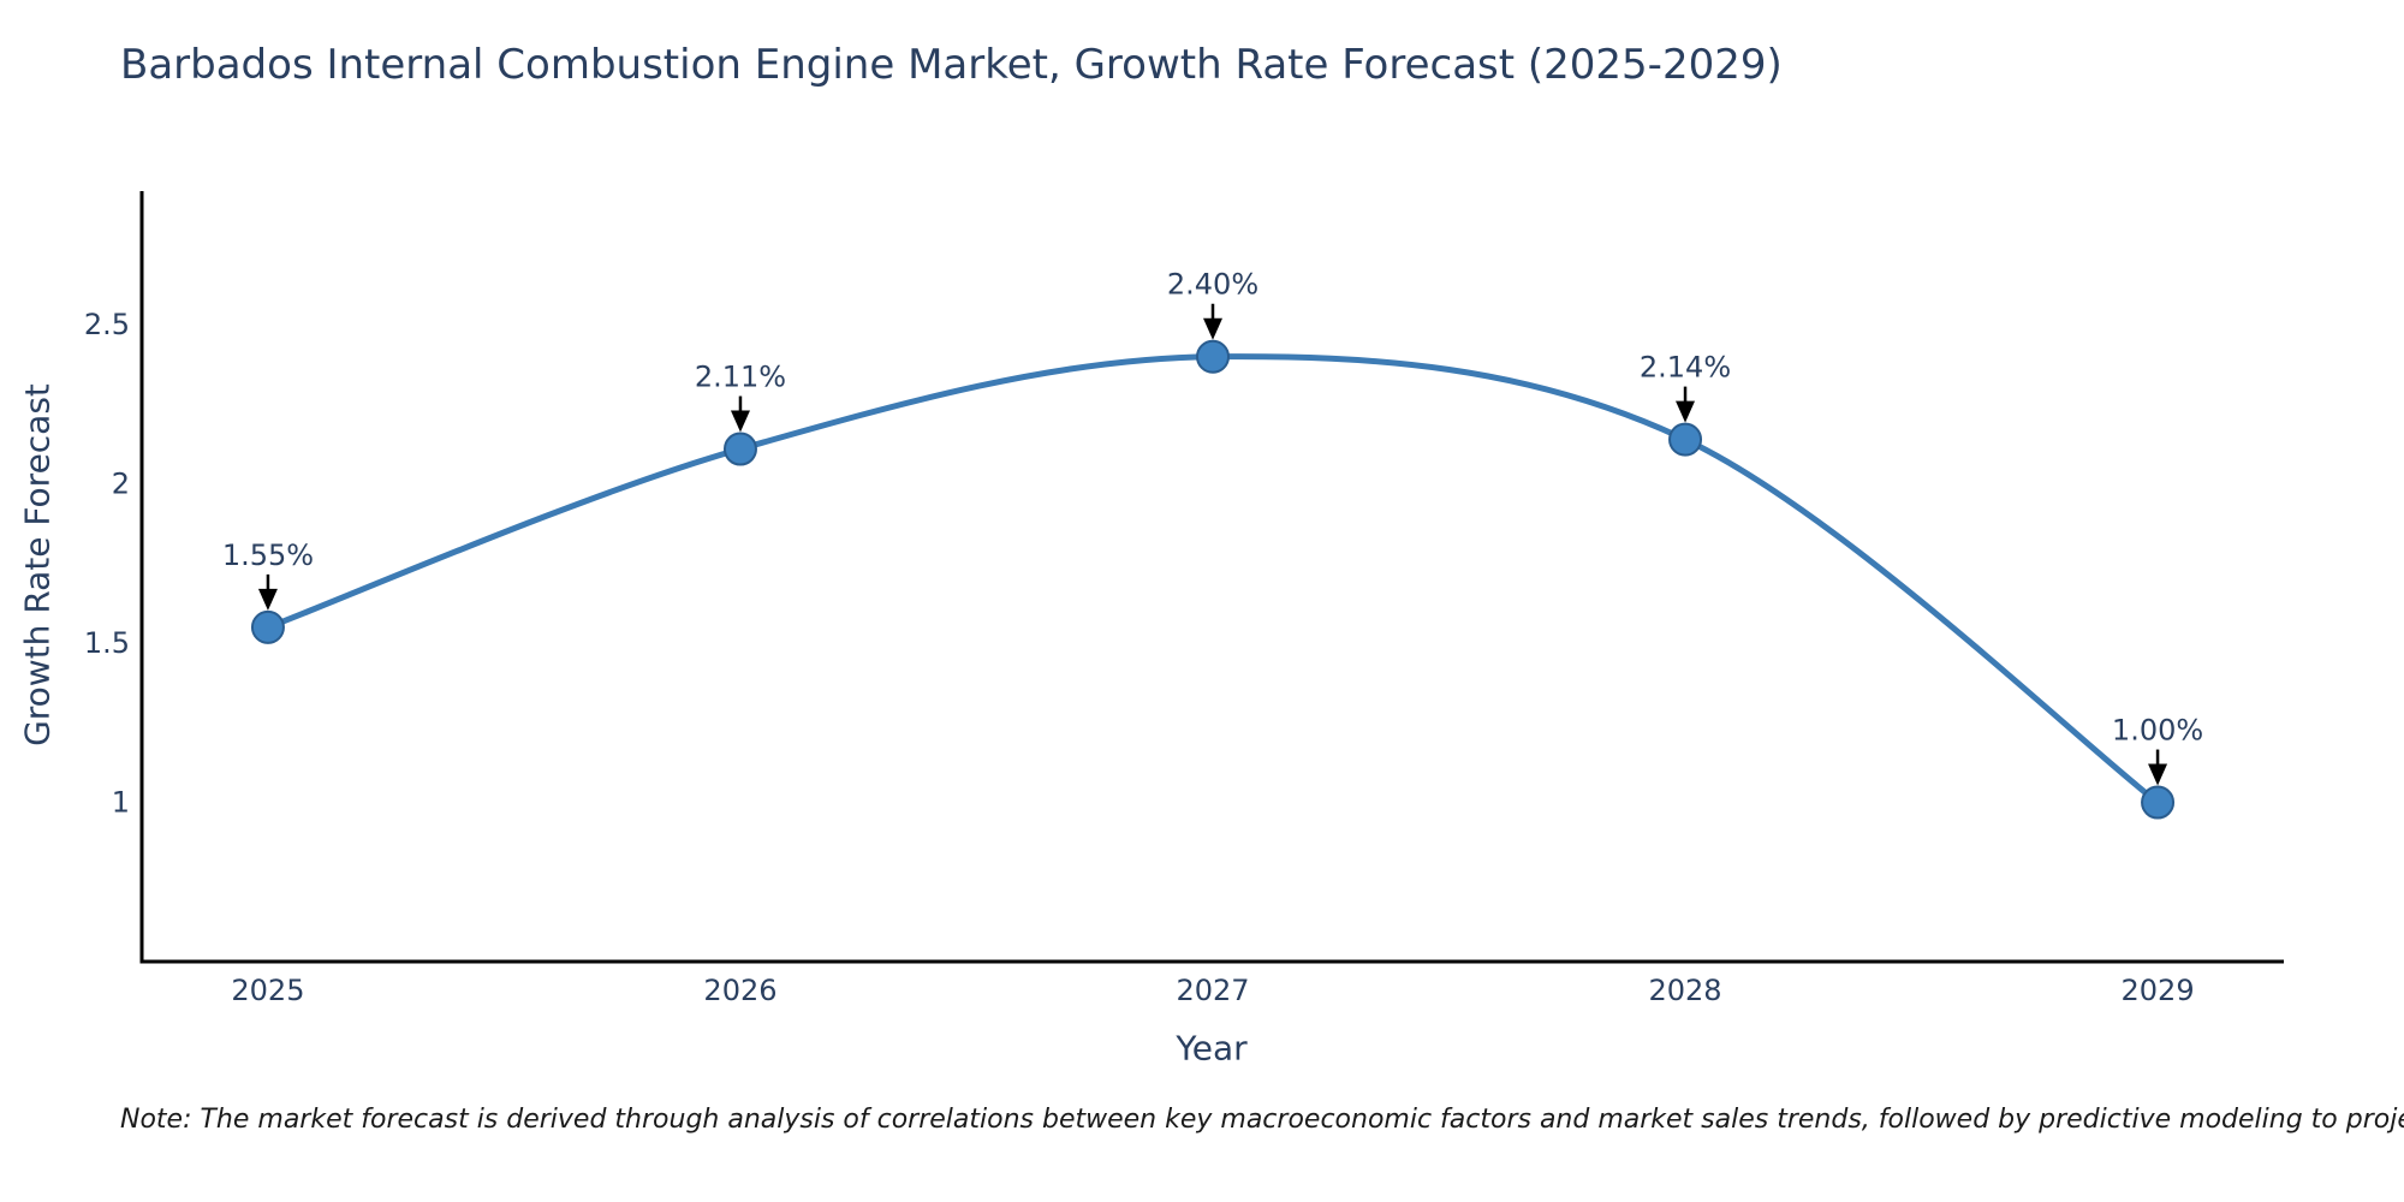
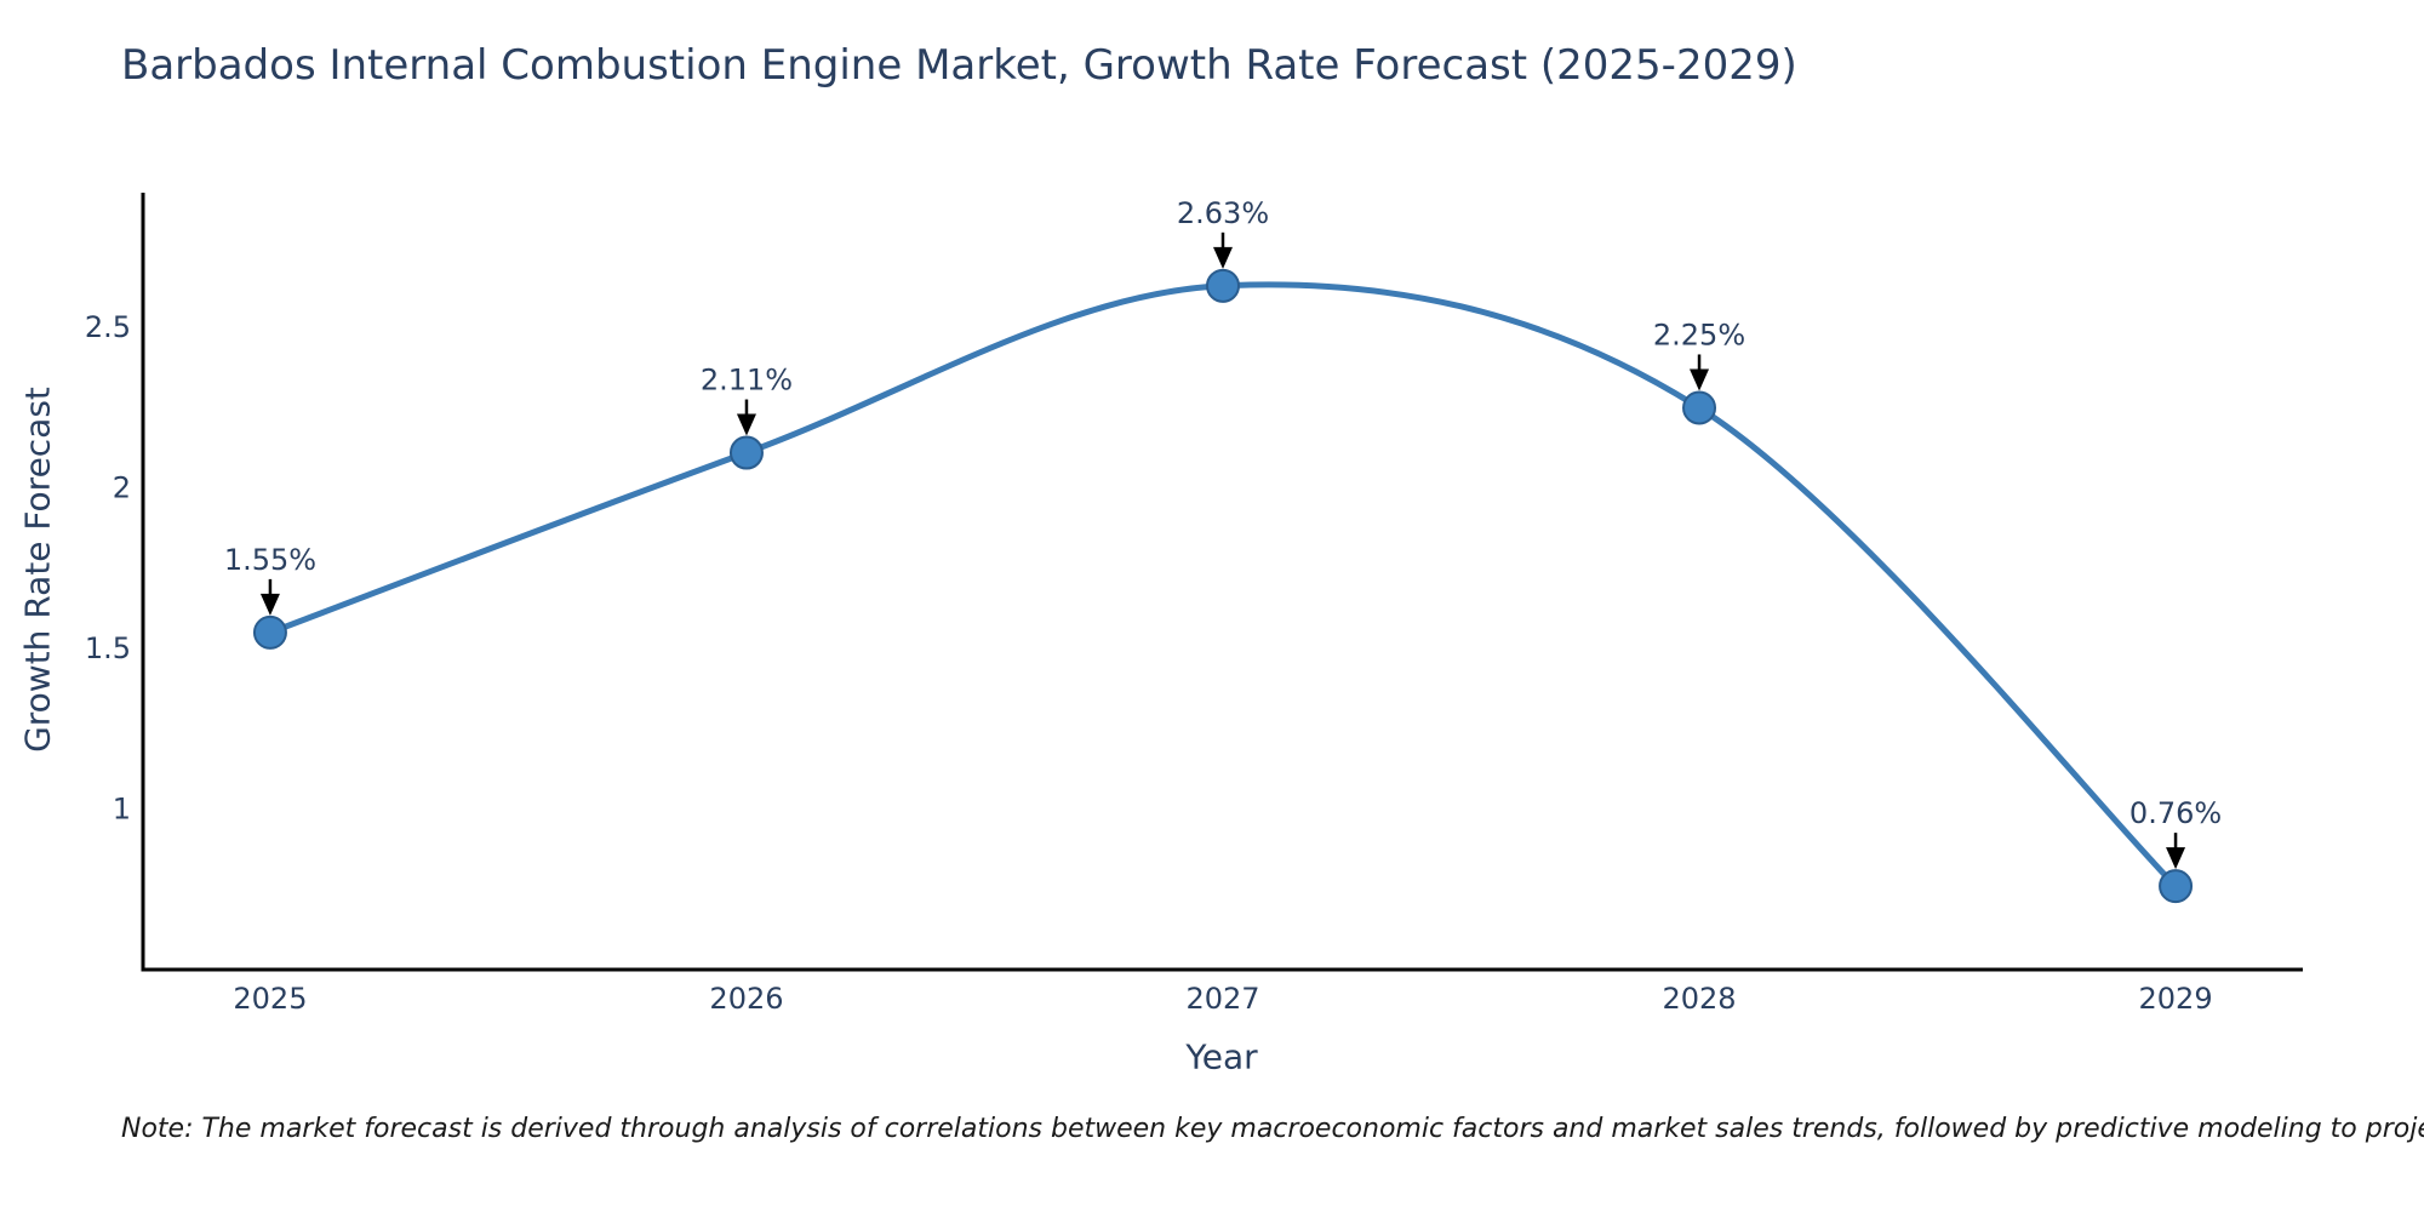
2027: 2.40% -> 2.63%
2028: 2.14% -> 2.25%
2029: 1.00% -> 0.76%
